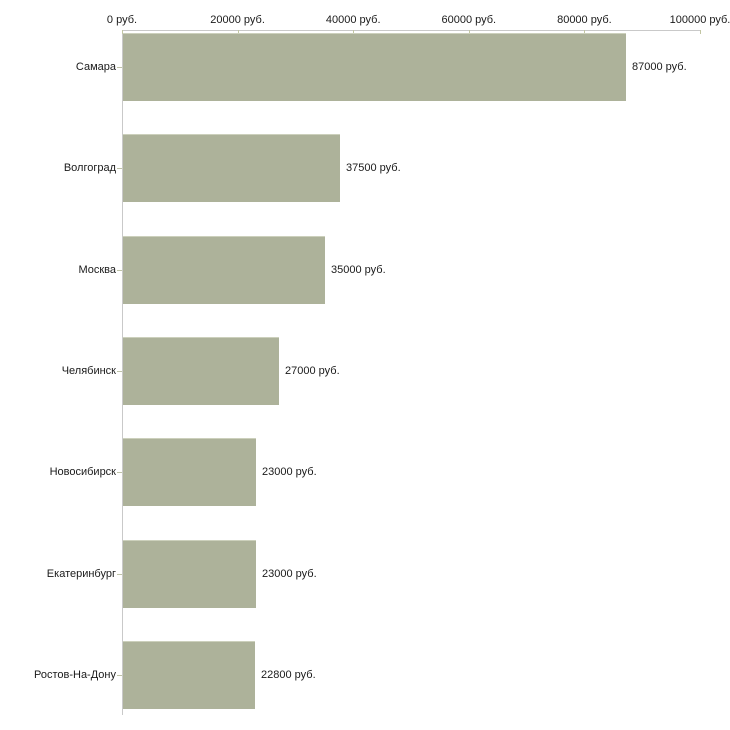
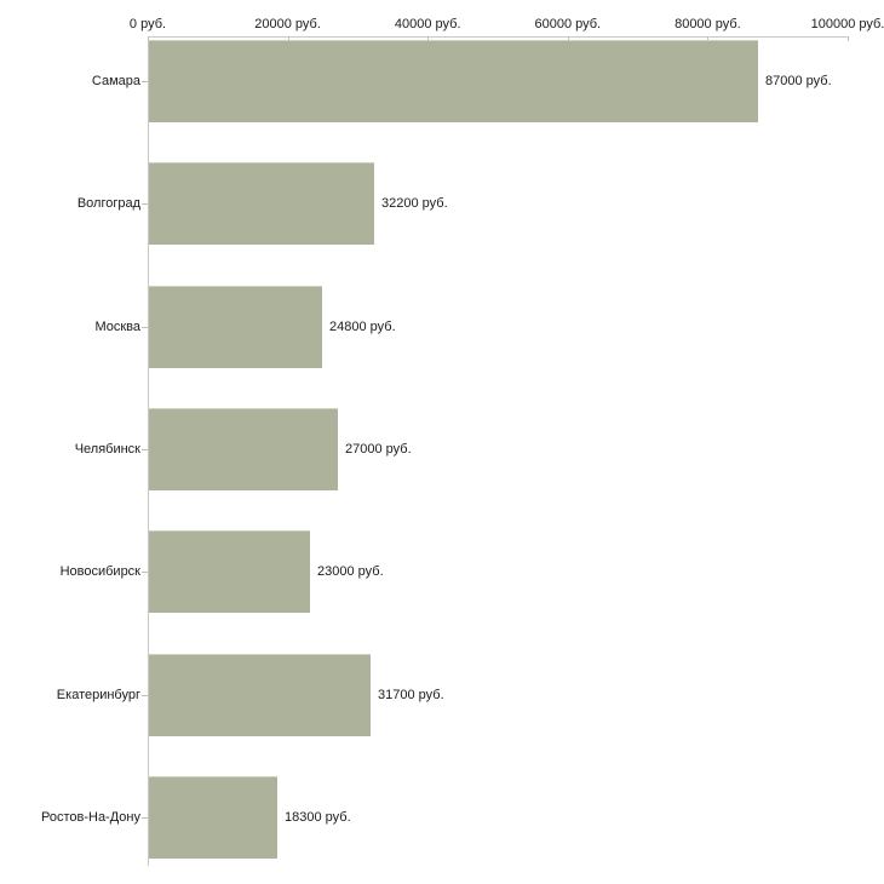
Волгоград: 37500 -> 32200
Москва: 35000 -> 24800
Екатеринбург: 23000 -> 31700
Ростов-На-Дону: 22800 -> 18300
